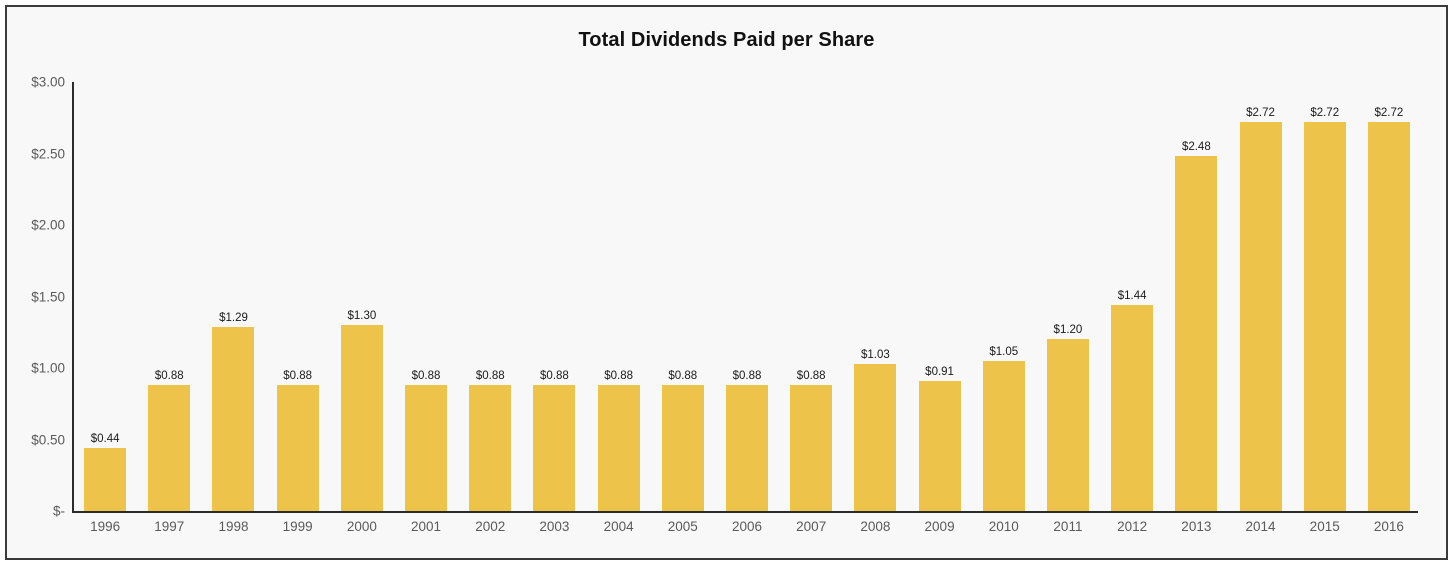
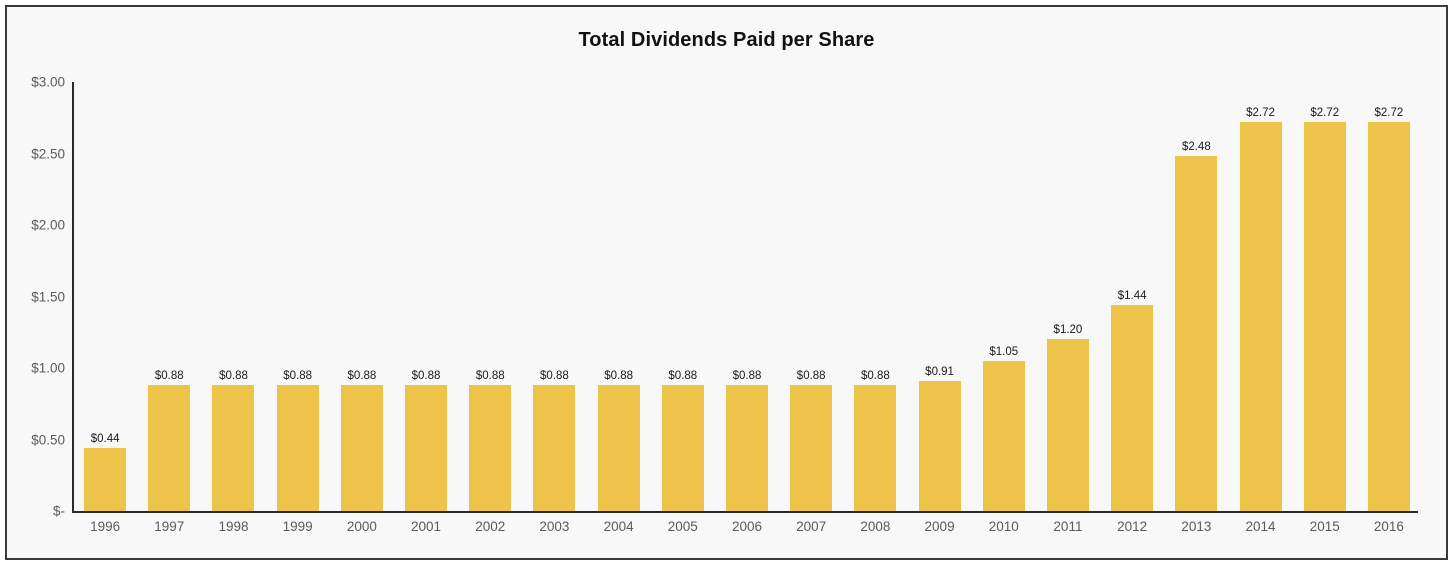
1998: $1.29 -> $0.88
2000: $1.30 -> $0.88
2008: $1.03 -> $0.88
